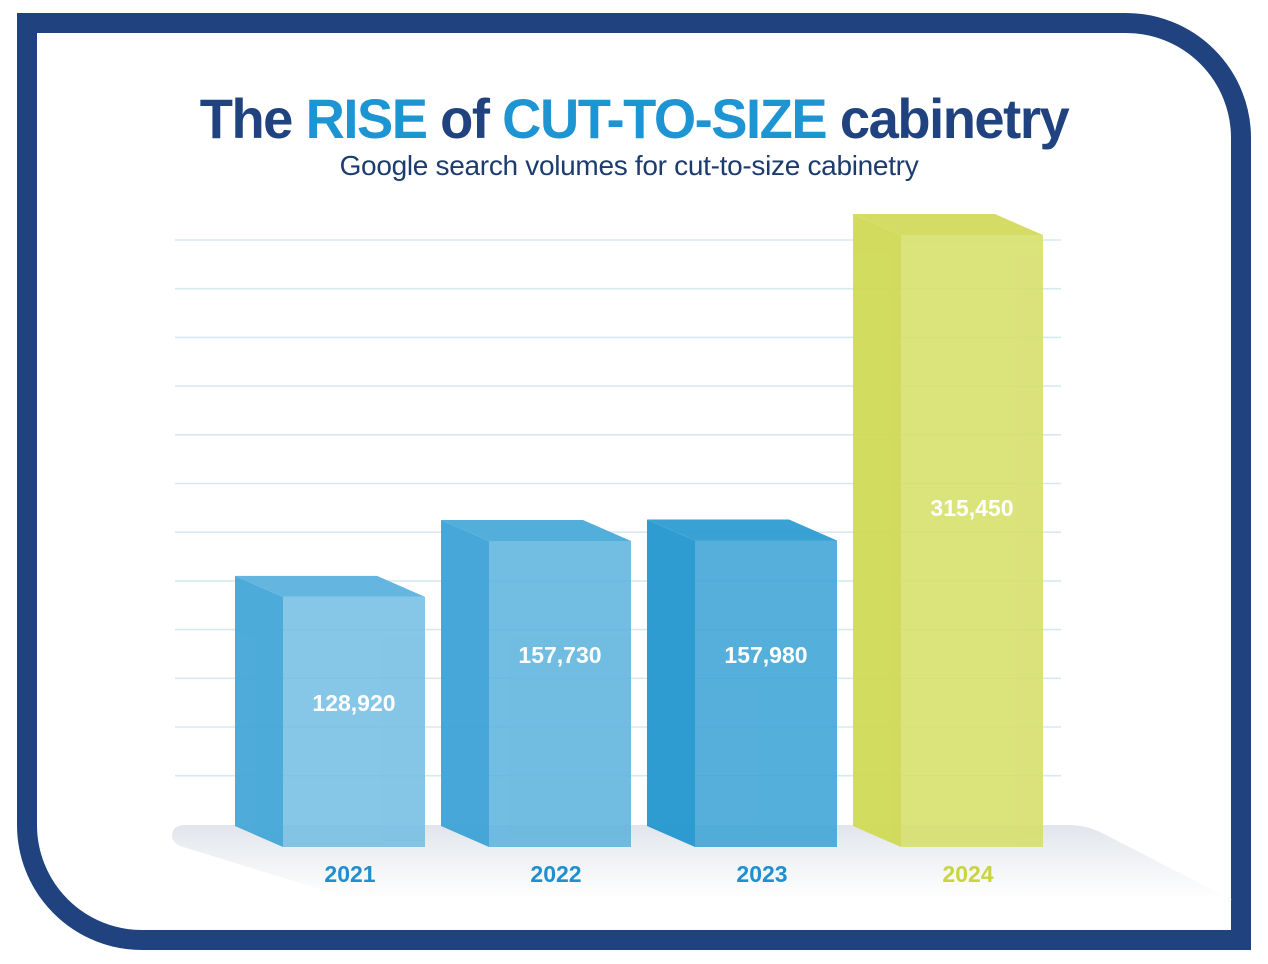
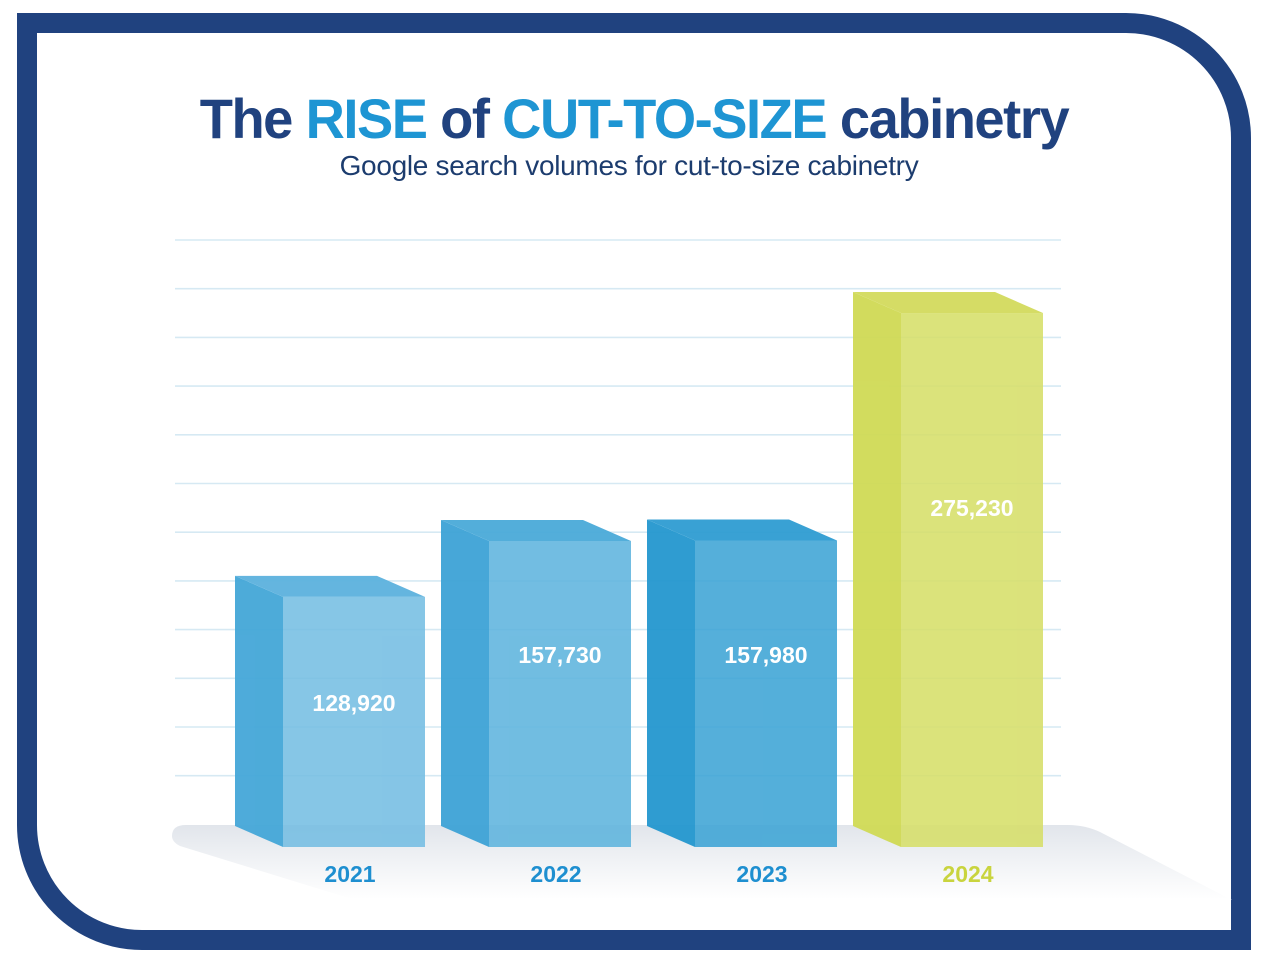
2024: 315,450 -> 275,230
